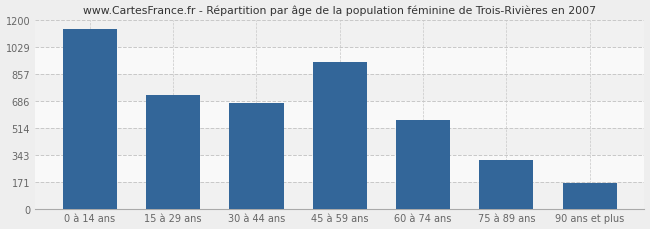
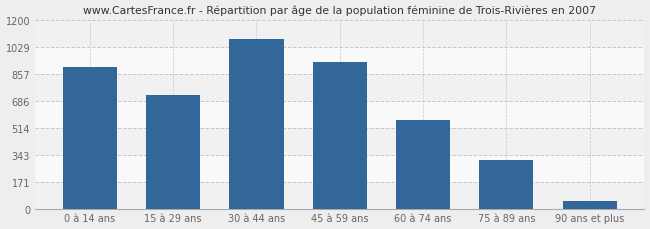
0 à 14 ans: 1140 -> 900
30 à 44 ans: 670 -> 1080
90 ans et plus: 160 -> 50
